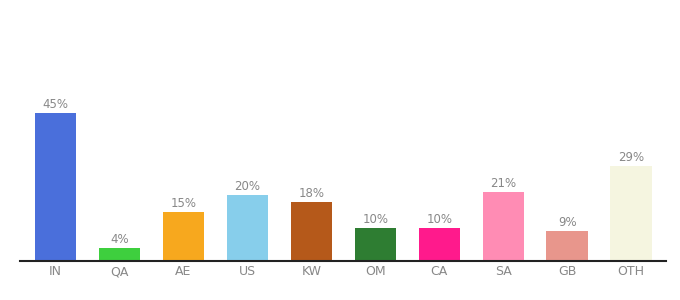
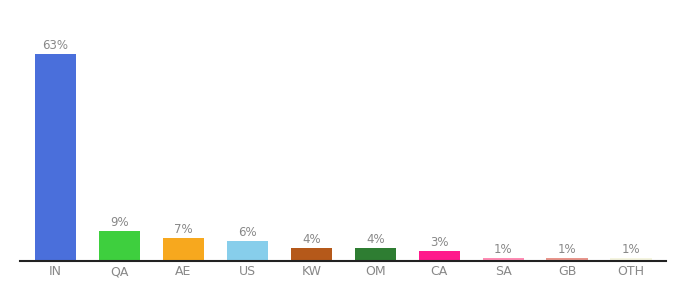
IN: 45% -> 63%
QA: 4% -> 9%
AE: 15% -> 7%
US: 20% -> 6%
KW: 18% -> 4%
OM: 10% -> 4%
CA: 10% -> 3%
SA: 21% -> 1%
GB: 9% -> 1%
OTH: 29% -> 1%
